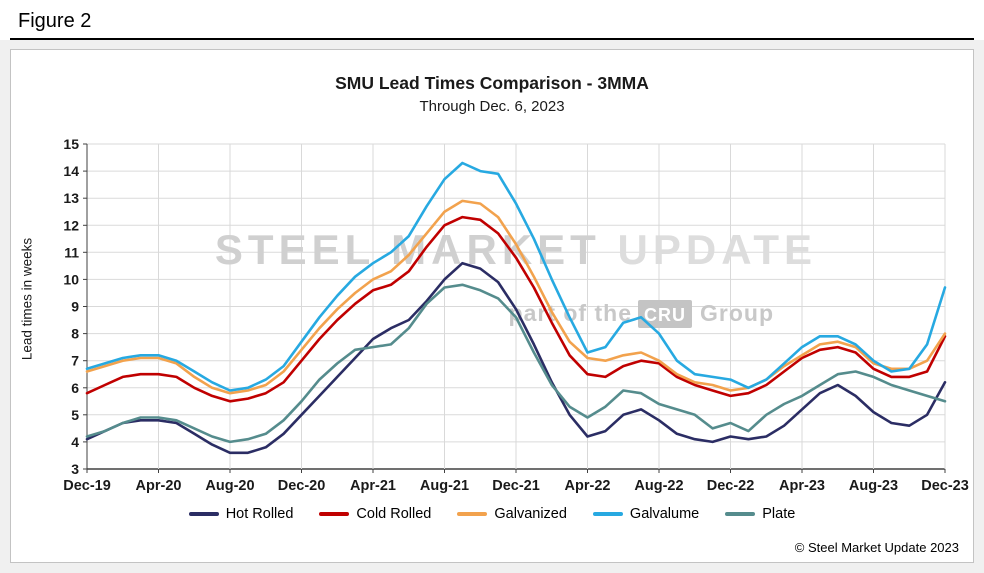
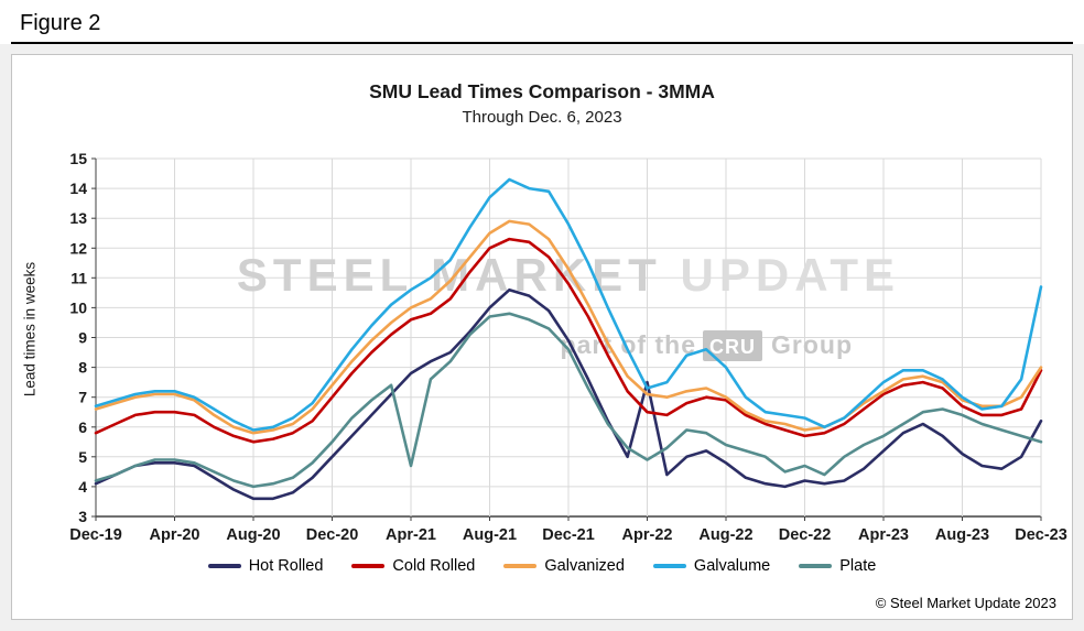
Plate/Apr-21: 7.5 -> 4.7
Hot Rolled/Apr-22: 4.2 -> 7.5
Galvalume/Dec-23: 9.7 -> 10.7
